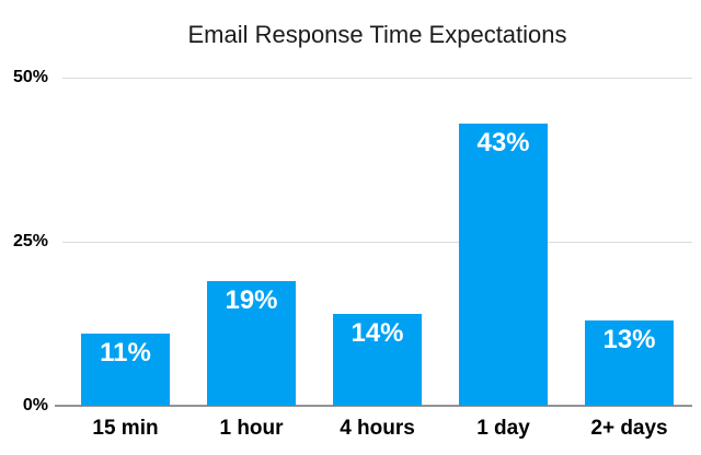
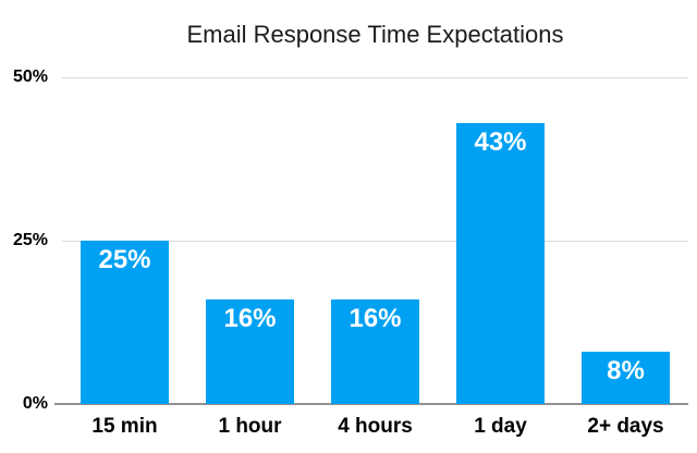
15 min: 11% -> 25%
1 hour: 19% -> 16%
4 hours: 14% -> 16%
2+ days: 13% -> 8%
